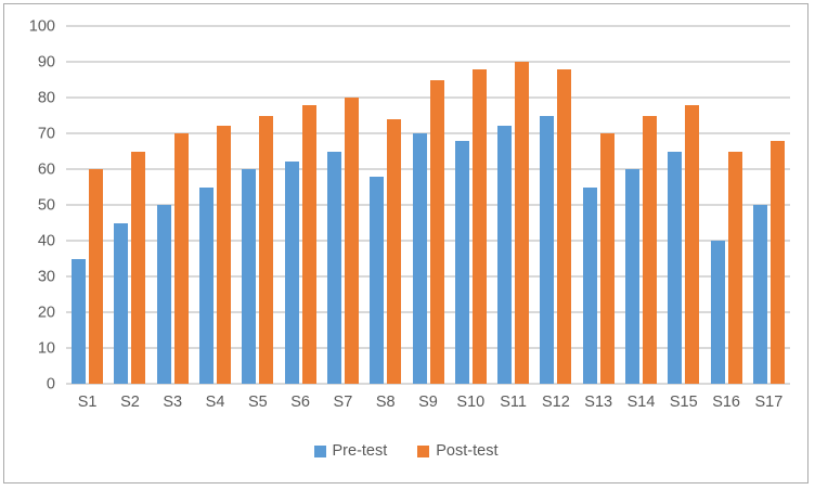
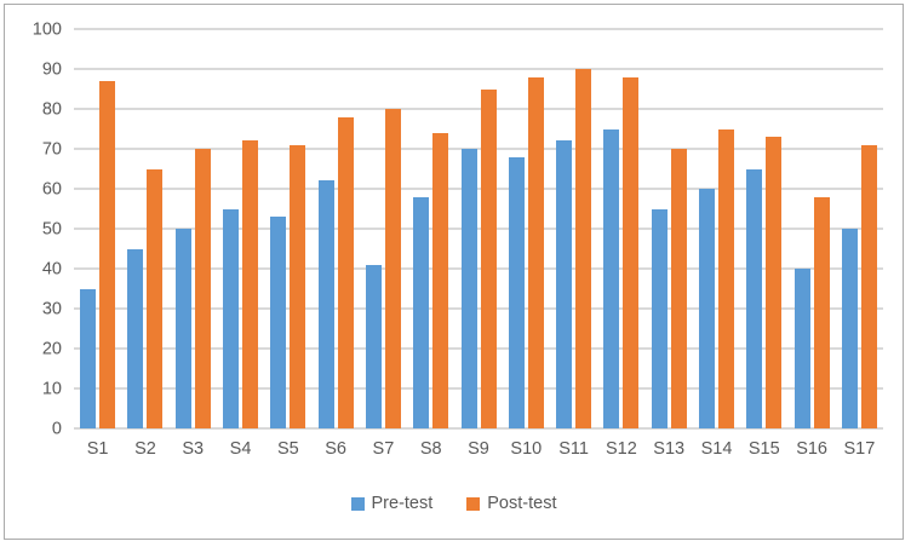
Post-test/S1: 60 -> 87
Pre-test/S5: 60 -> 53
Post-test/S5: 75 -> 71
Pre-test/S7: 65 -> 41
Post-test/S15: 78 -> 73
Post-test/S16: 65 -> 58
Post-test/S17: 68 -> 71
